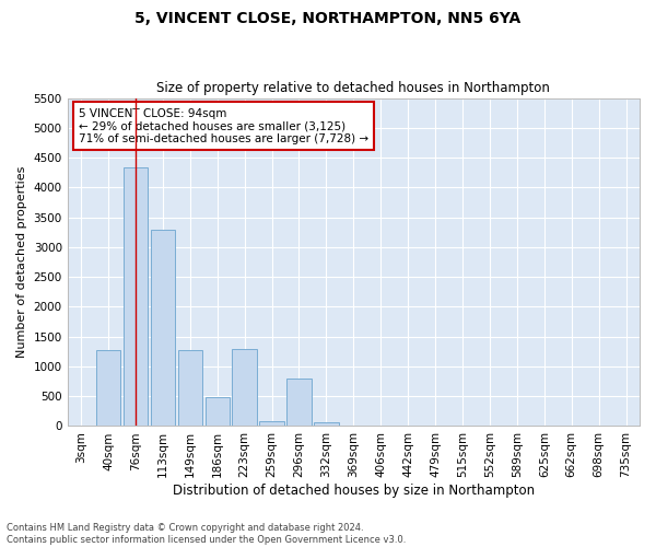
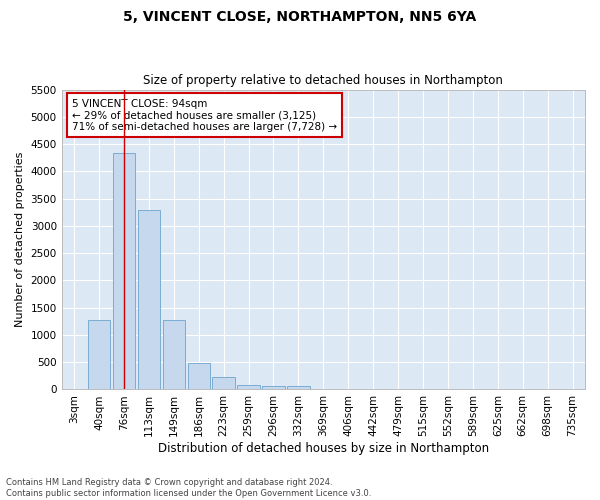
223sqm: 1300 -> 220
296sqm: 800 -> 60
